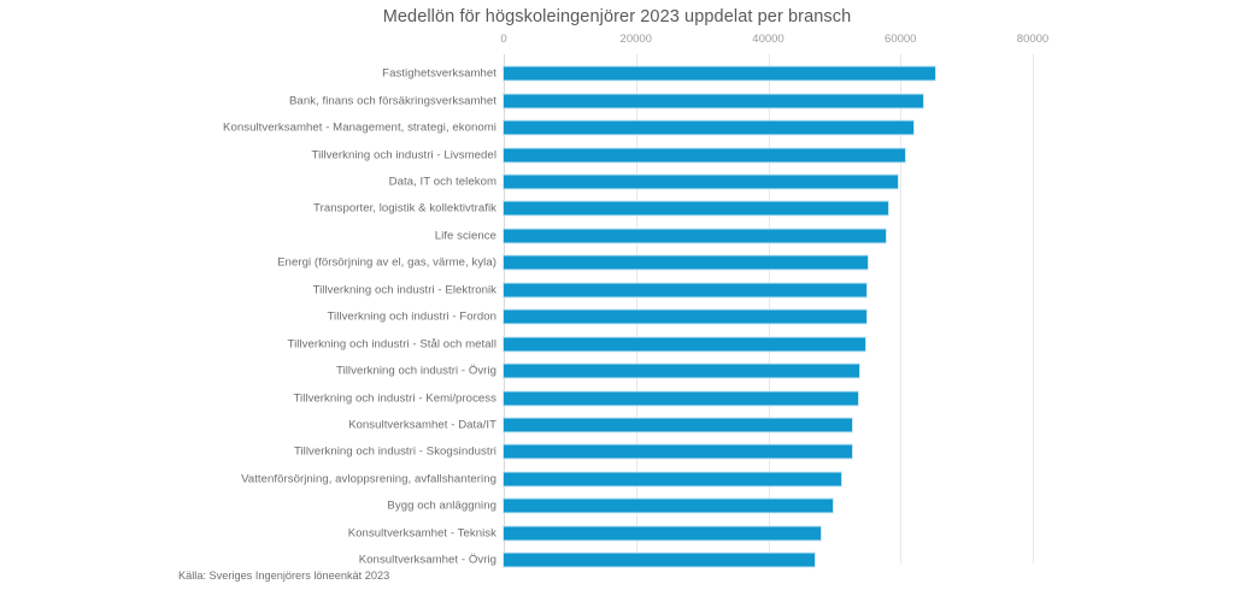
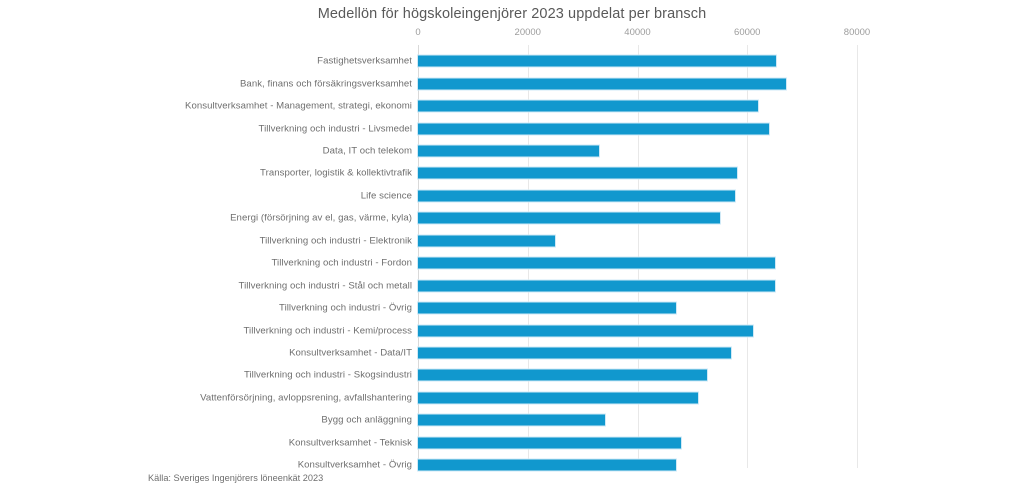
Bank, finans och försäkringsverksamhet: 63000 -> 67000
Tillverkning och industri - Livsmedel: 61000 -> 64000
Data, IT och telekom: 60000 -> 33000
Tillverkning och industri - Elektronik: 55000 -> 25000
Tillverkning och industri - Fordon: 55000 -> 65000
Tillverkning och industri - Stål och metall: 55000 -> 65000
Tillverkning och industri - Övrig: 54000 -> 47000
Tillverkning och industri - Kemi/process: 54000 -> 61000
Konsultverksamhet - Data/IT: 53000 -> 57000
Bygg och anläggning: 50000 -> 34000
